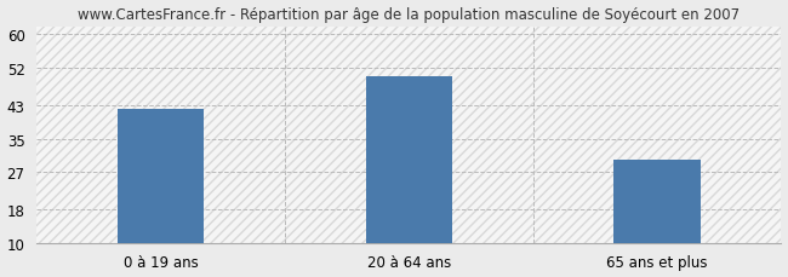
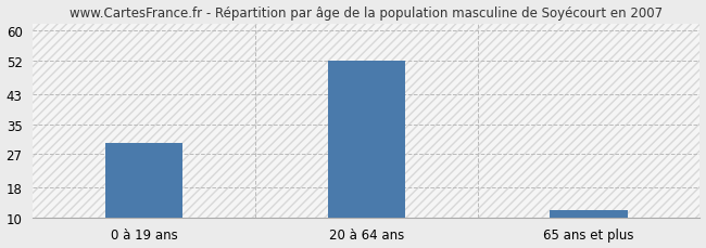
0 à 19 ans: 42 -> 30
20 à 64 ans: 50 -> 52
65 ans et plus: 30 -> 12
